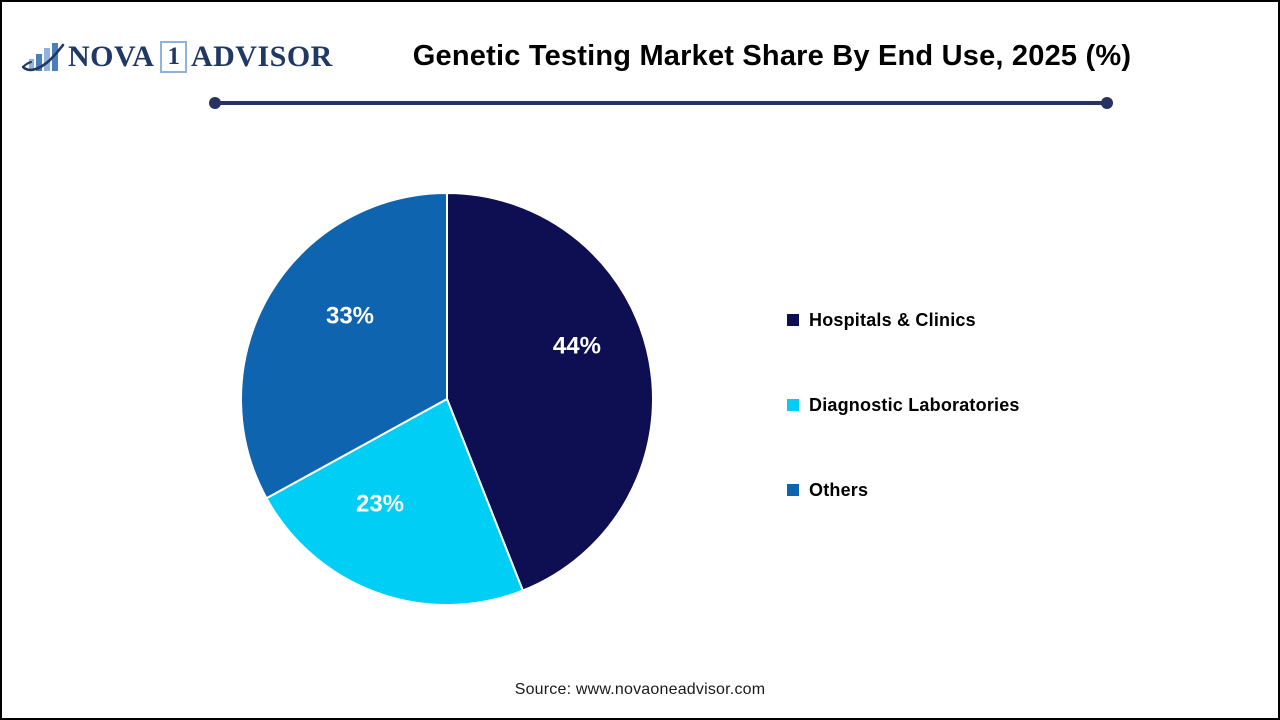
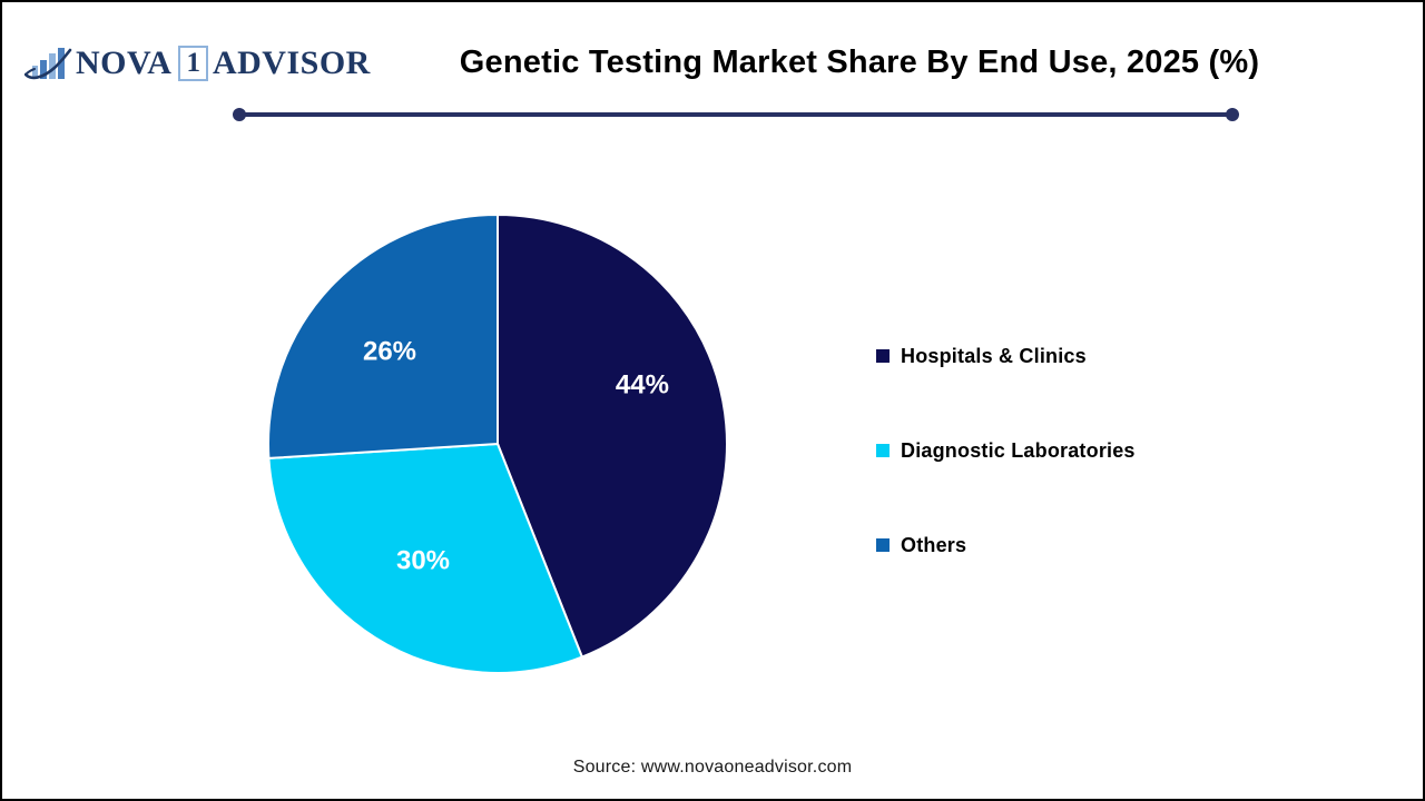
Diagnostic Laboratories: 23% -> 30%
Others: 33% -> 26%
